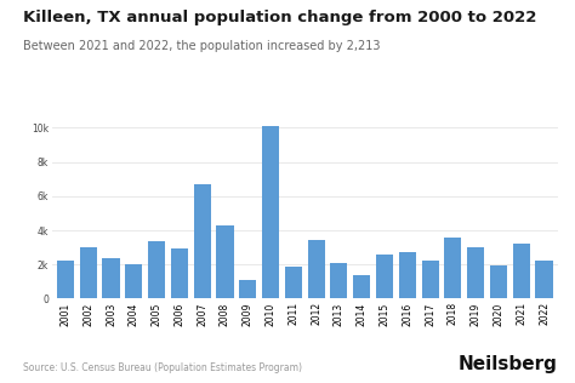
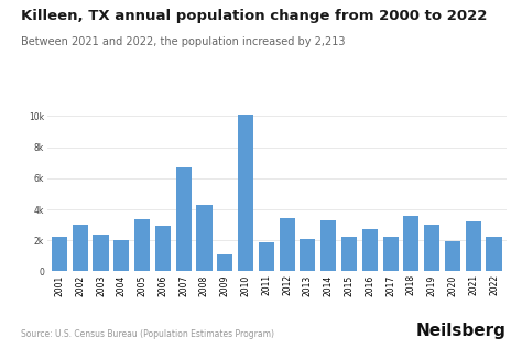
2014: 1.4k -> 3.3k
2015: 2.6k -> 2.2k
